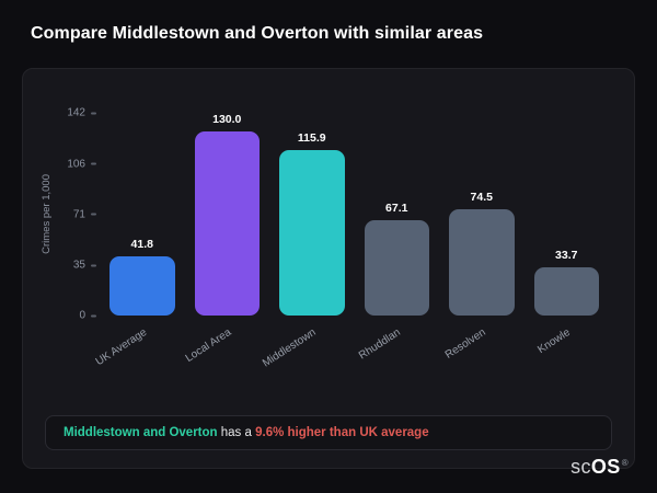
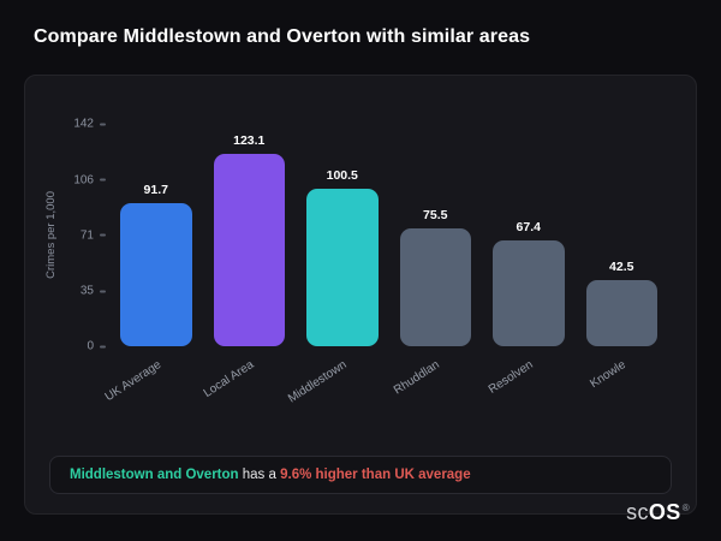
UK Average: 41.8 -> 91.7
Local Area: 130.0 -> 123.1
Middlestown: 115.9 -> 100.5
Rhuddlan: 67.1 -> 75.5
Resolven: 74.5 -> 67.4
Knowle: 33.7 -> 42.5
